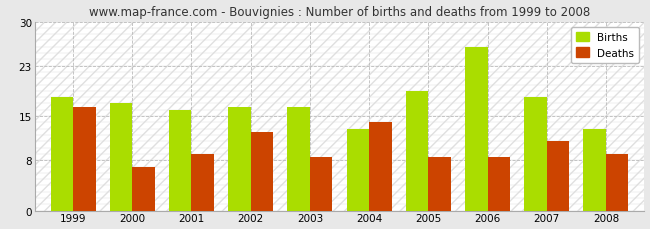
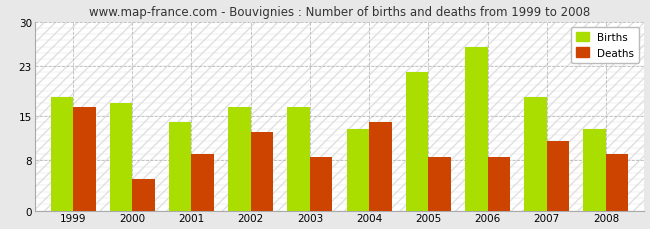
Deaths/2000: 7.0 -> 5.0
Births/2001: 16.0 -> 14.0
Births/2005: 19.0 -> 22.0
